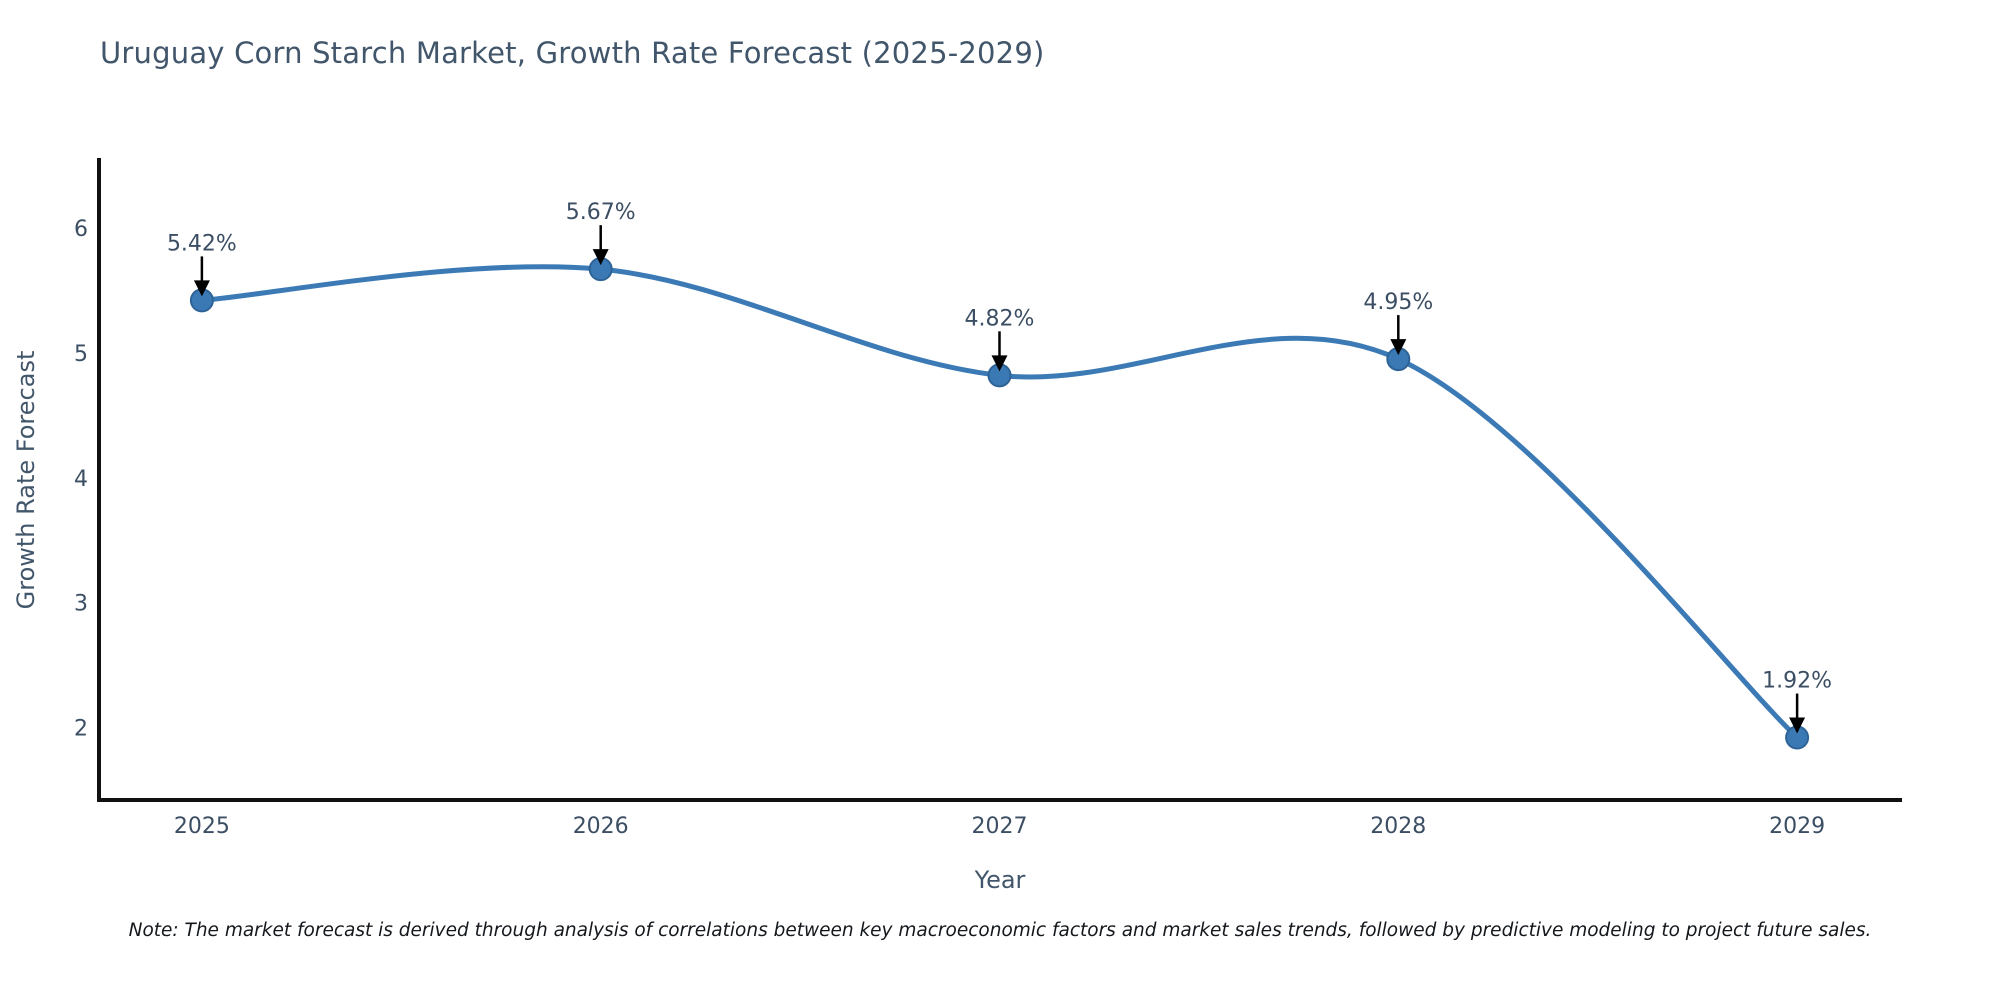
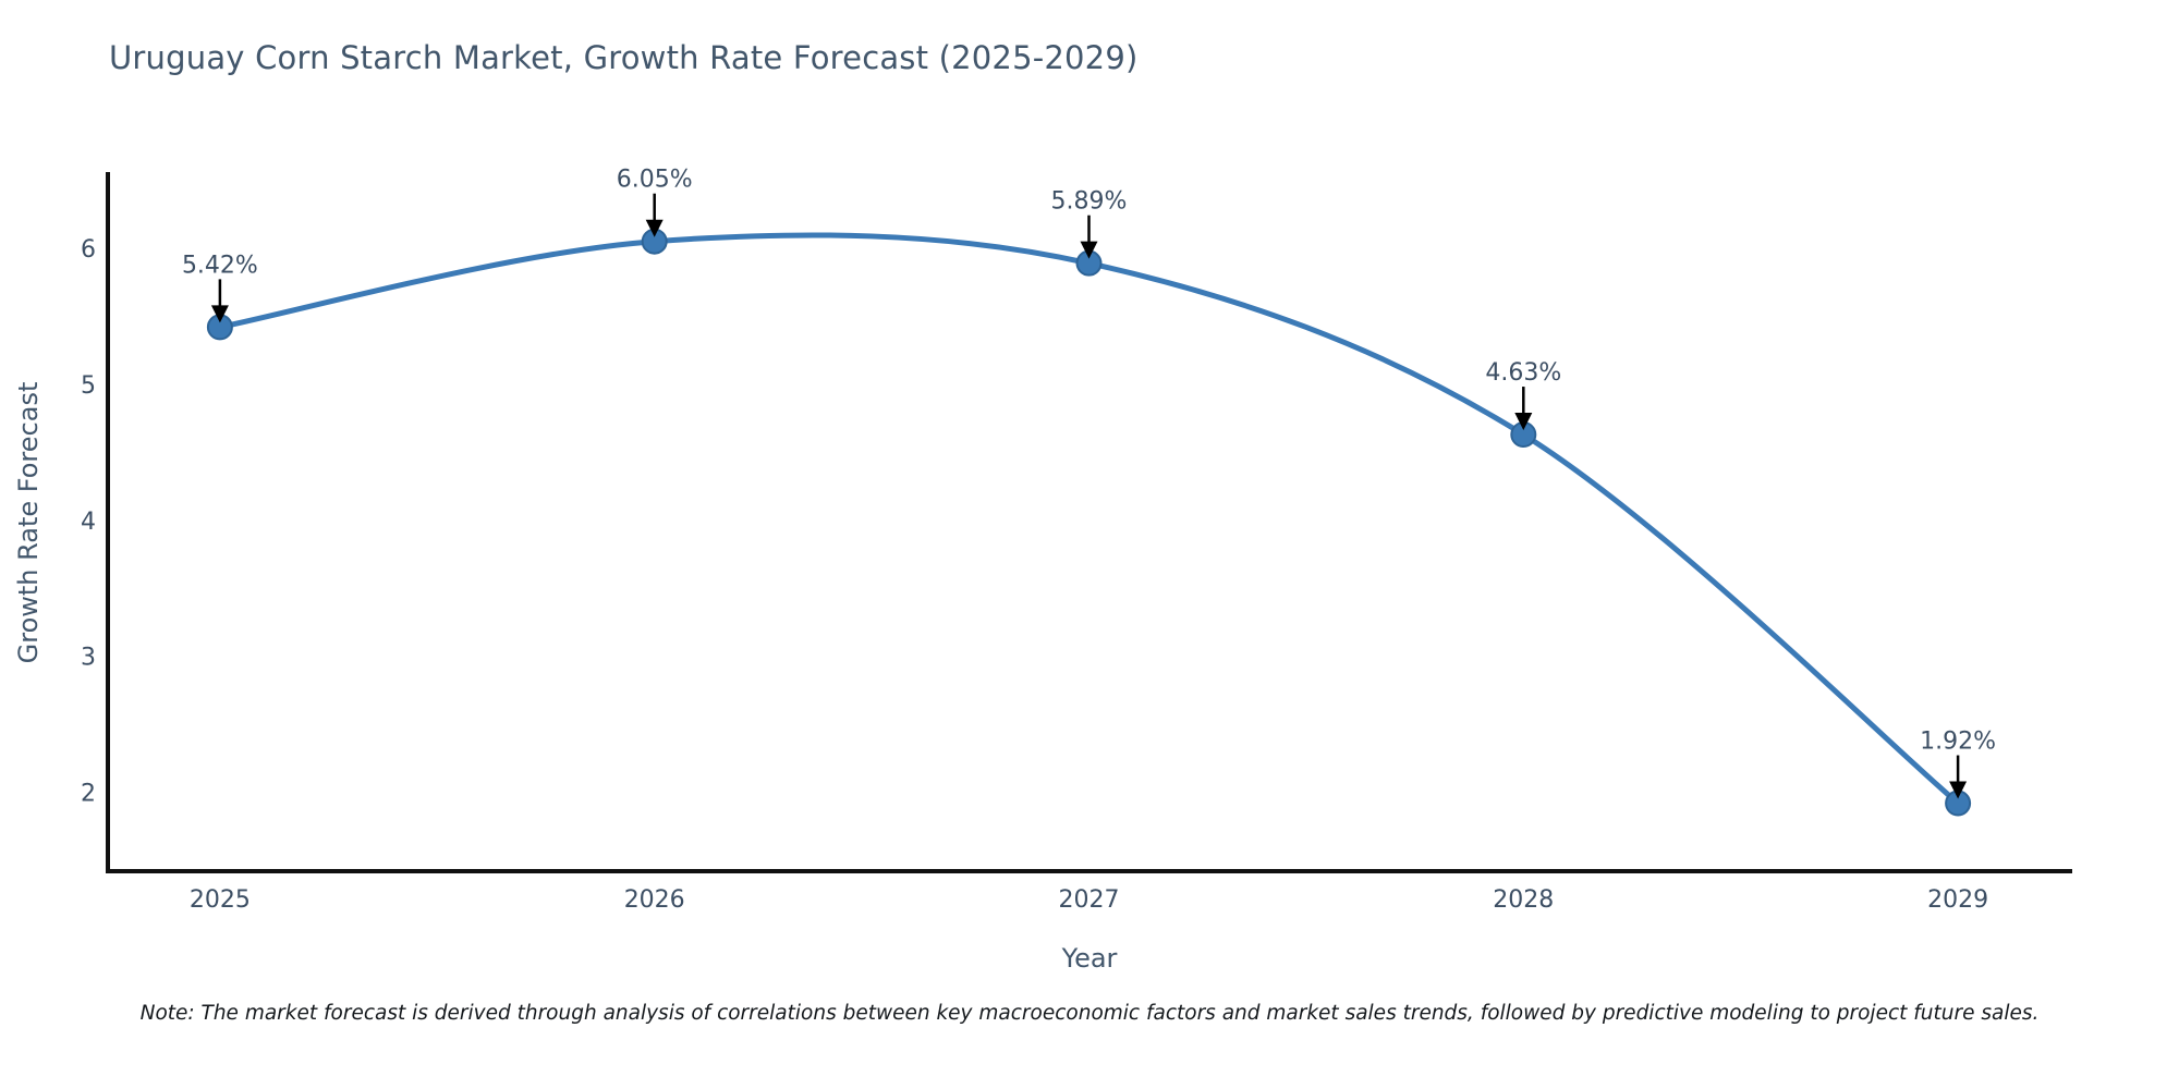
2026: 5.67% -> 6.05%
2027: 4.82% -> 5.89%
2028: 4.95% -> 4.63%
